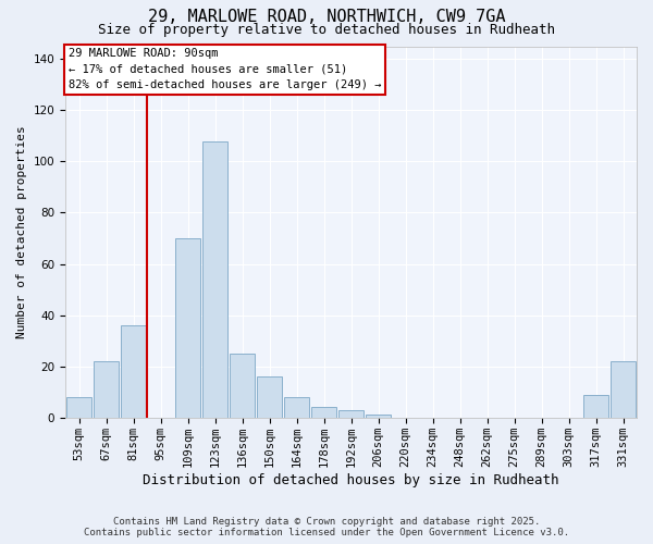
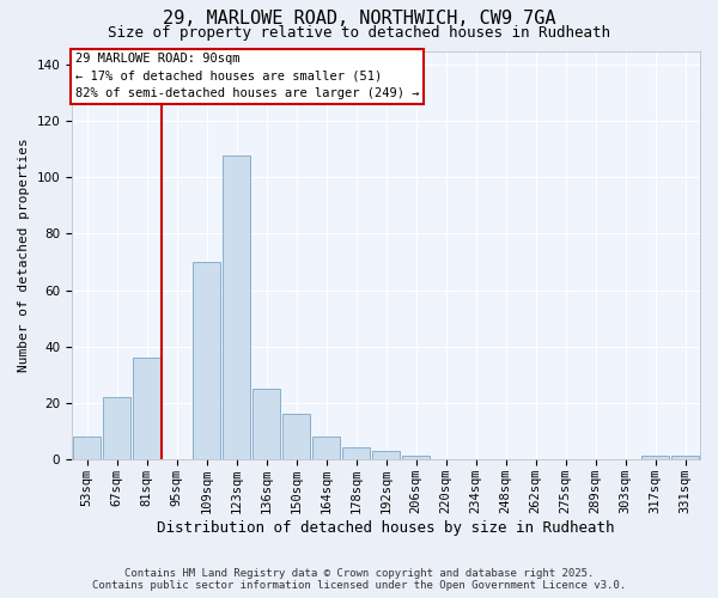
317sqm: 9 -> 1
331sqm: 22 -> 1
